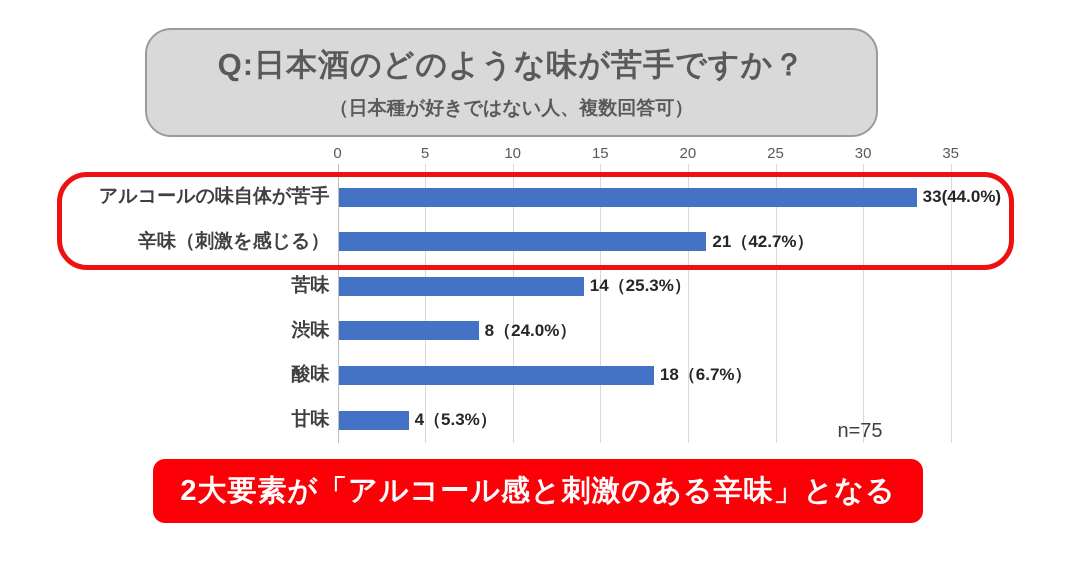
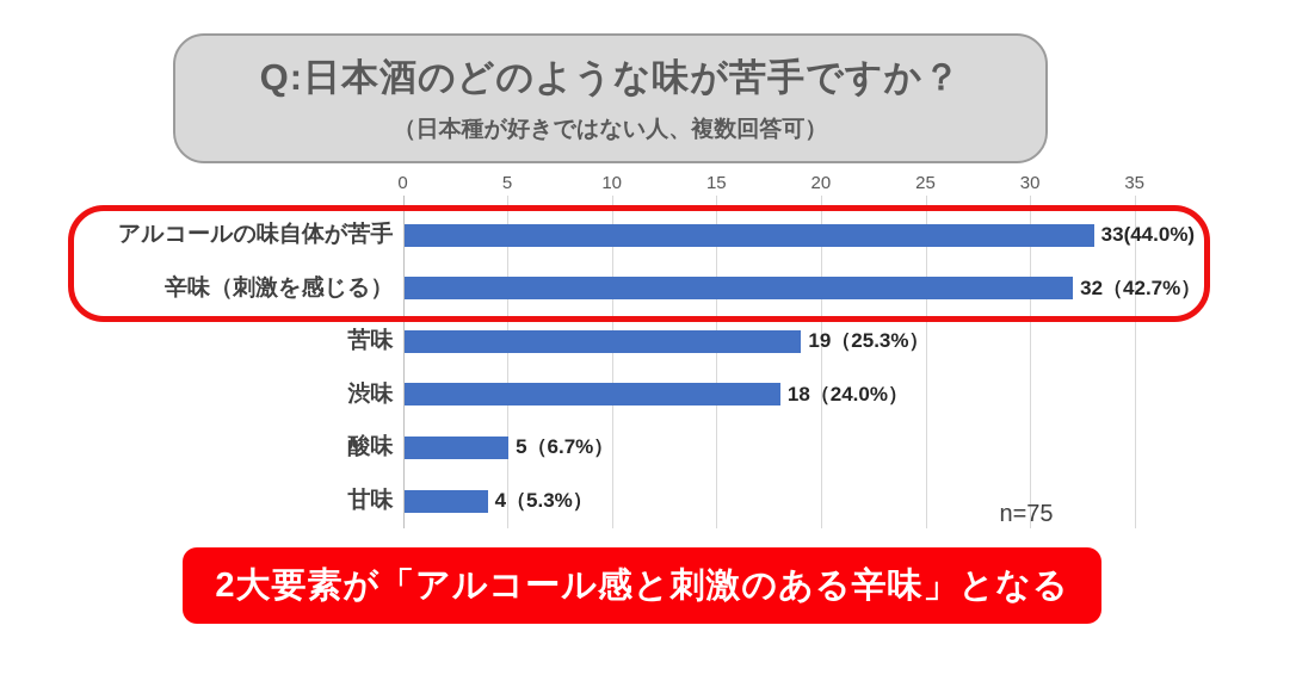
辛味（刺激を感じる）: 21 -> 32
苦味: 14 -> 19
渋味: 8 -> 18
酸味: 18 -> 5
